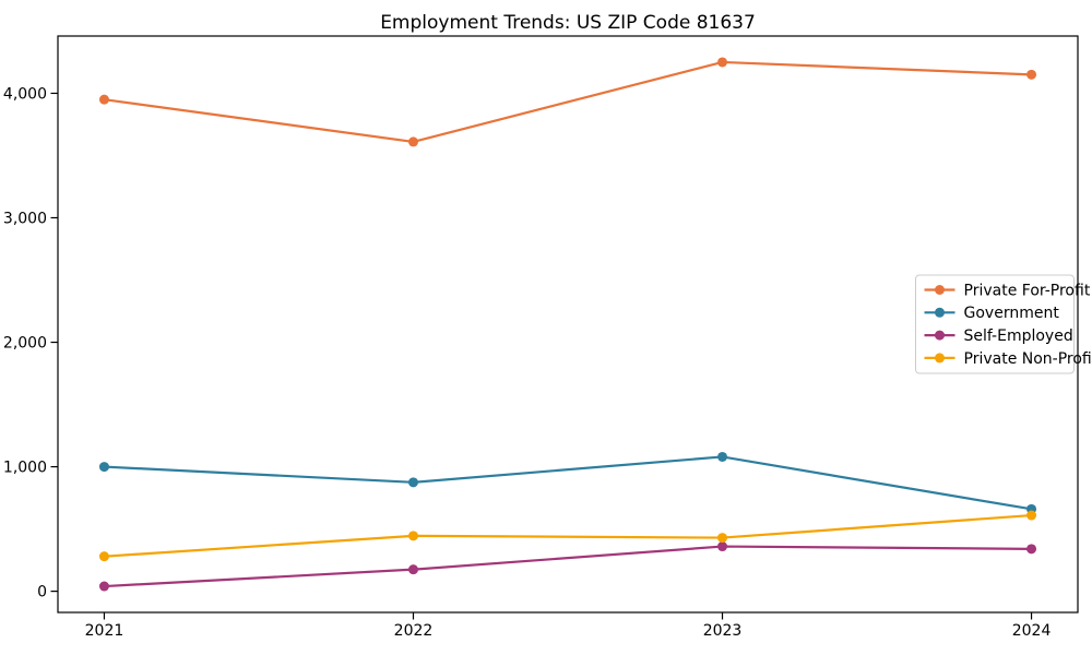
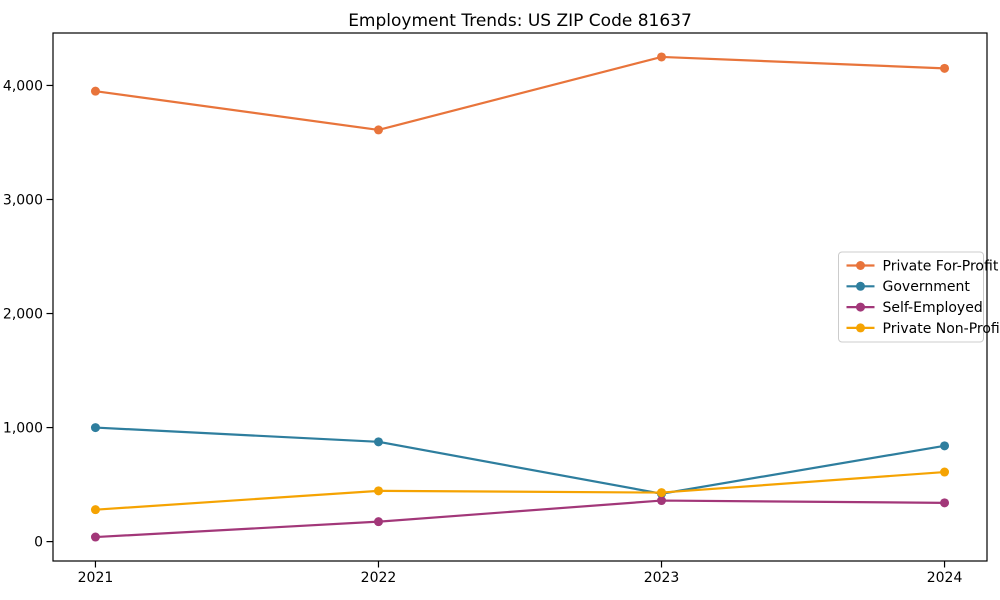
Government/2023: 1080 -> 420
Government/2024: 660 -> 840
